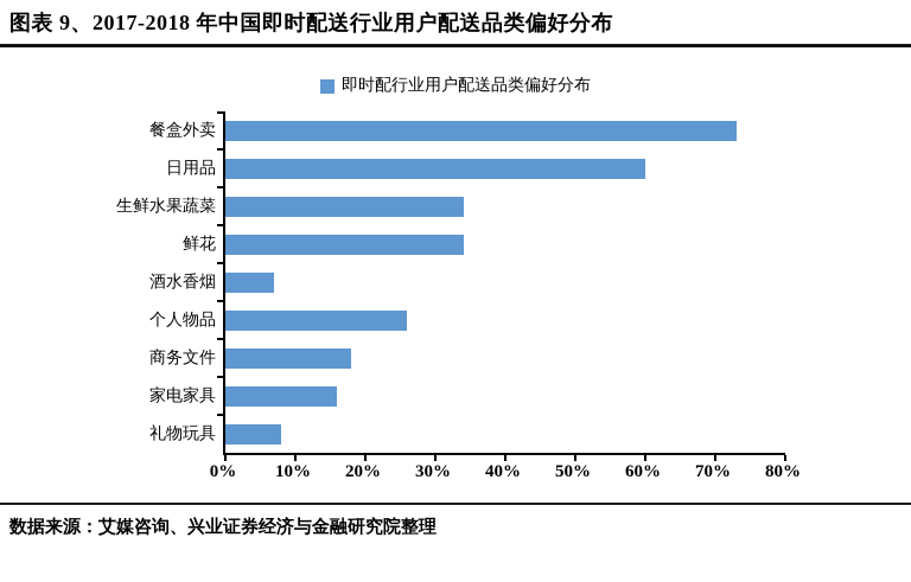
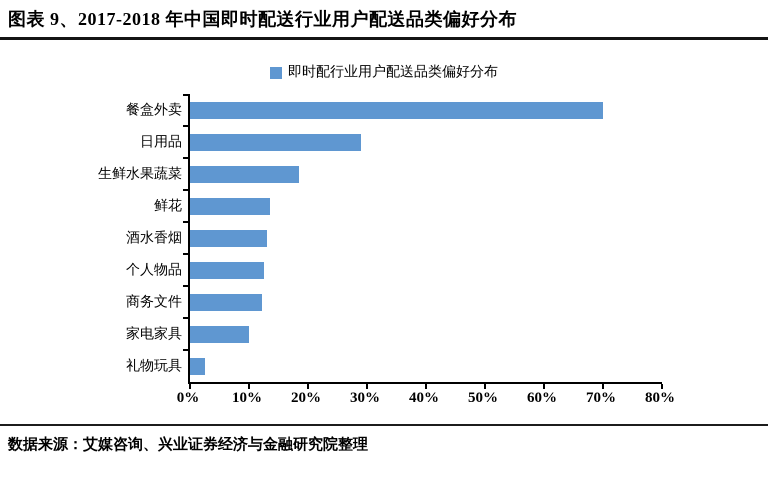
餐盒外卖: 73% -> 70%
日用品: 60% -> 29%
生鲜水果蔬菜: 34% -> 18%
鲜花: 34% -> 14%
酒水香烟: 7% -> 13%
个人物品: 26% -> 12%
商务文件: 18% -> 12%
家电家具: 16% -> 10%
礼物玩具: 8% -> 2%
